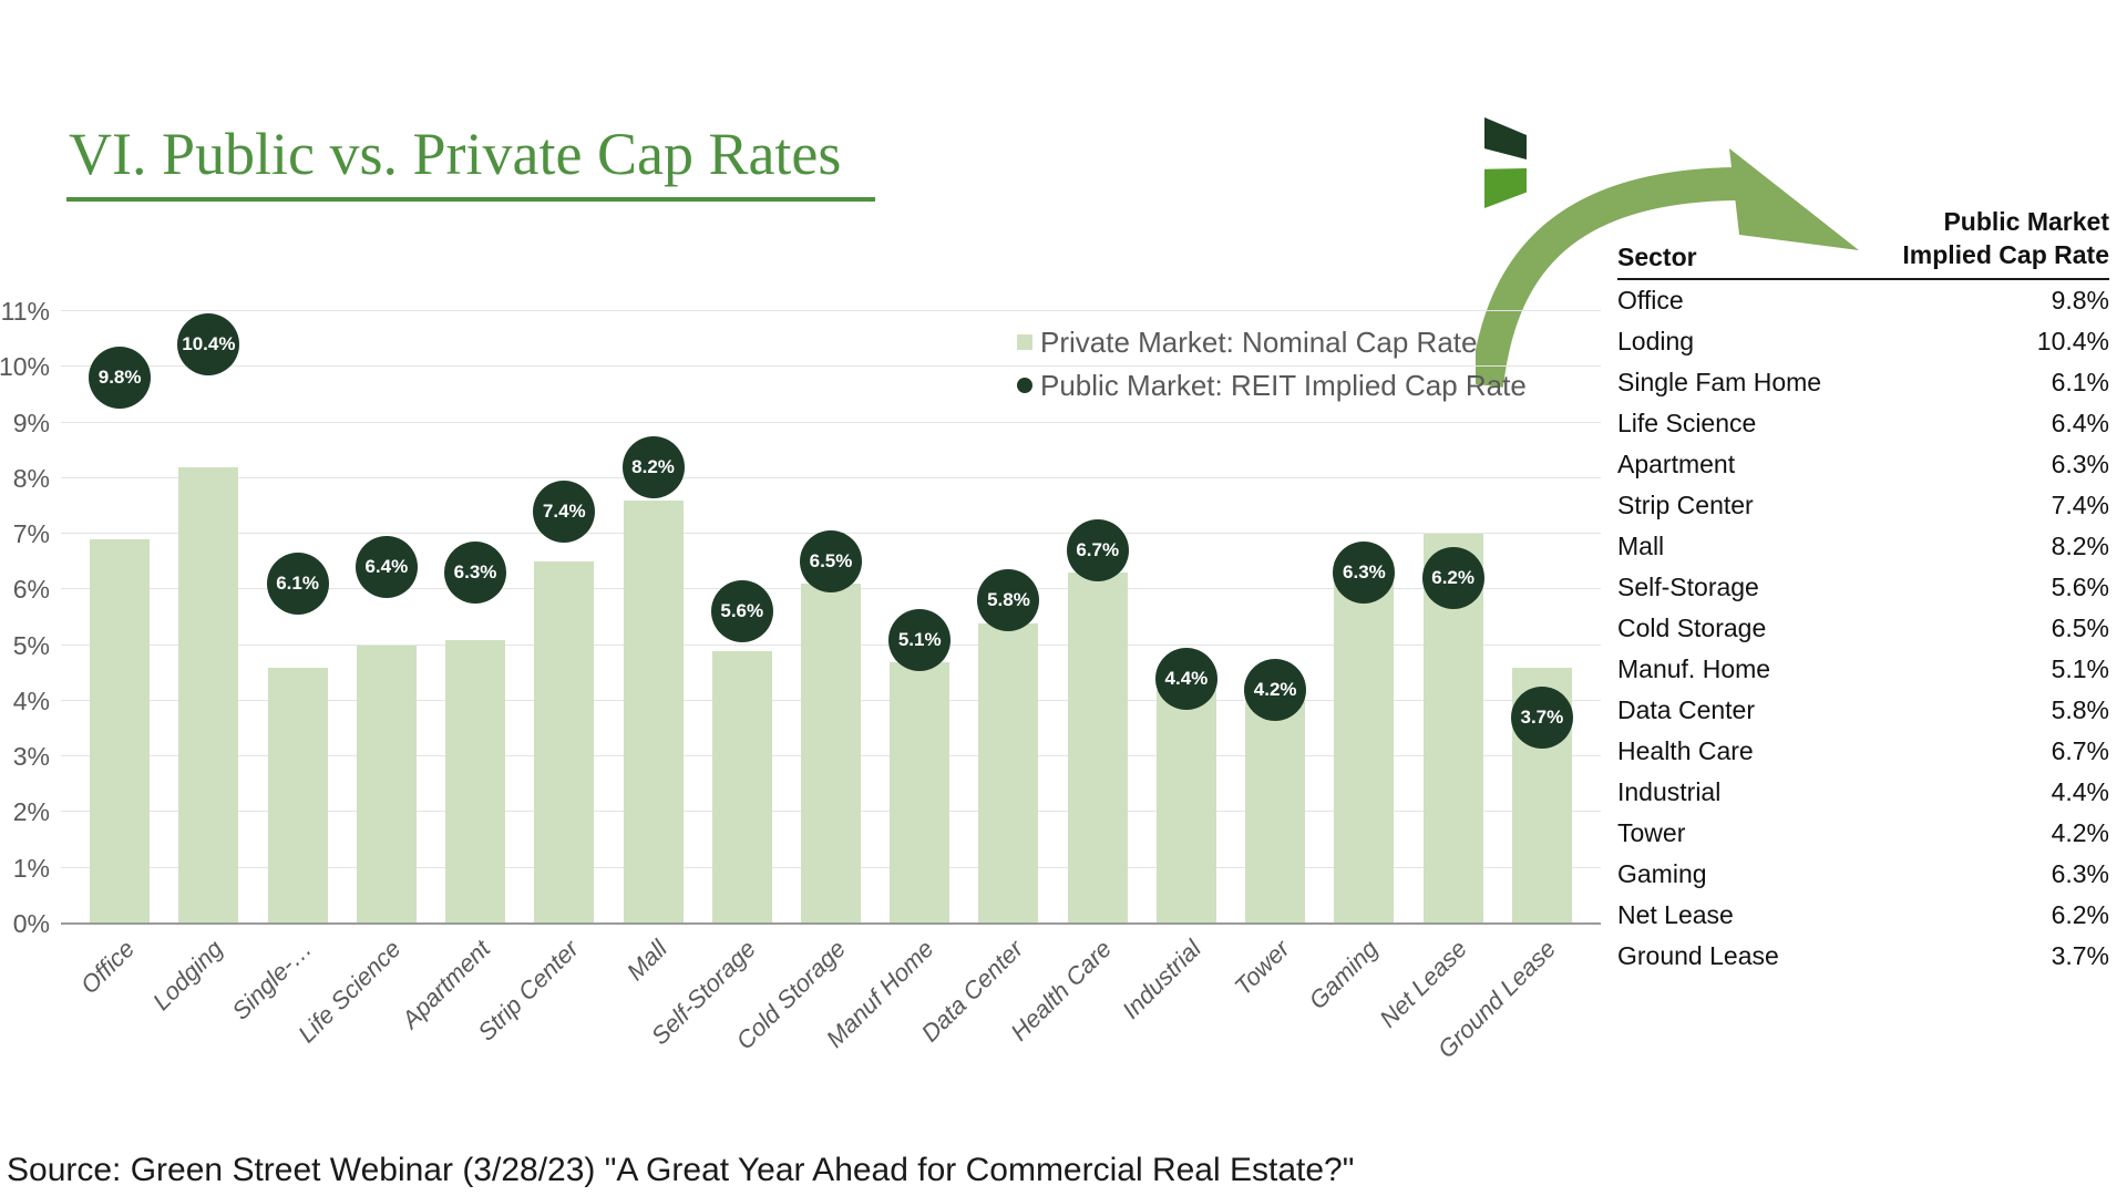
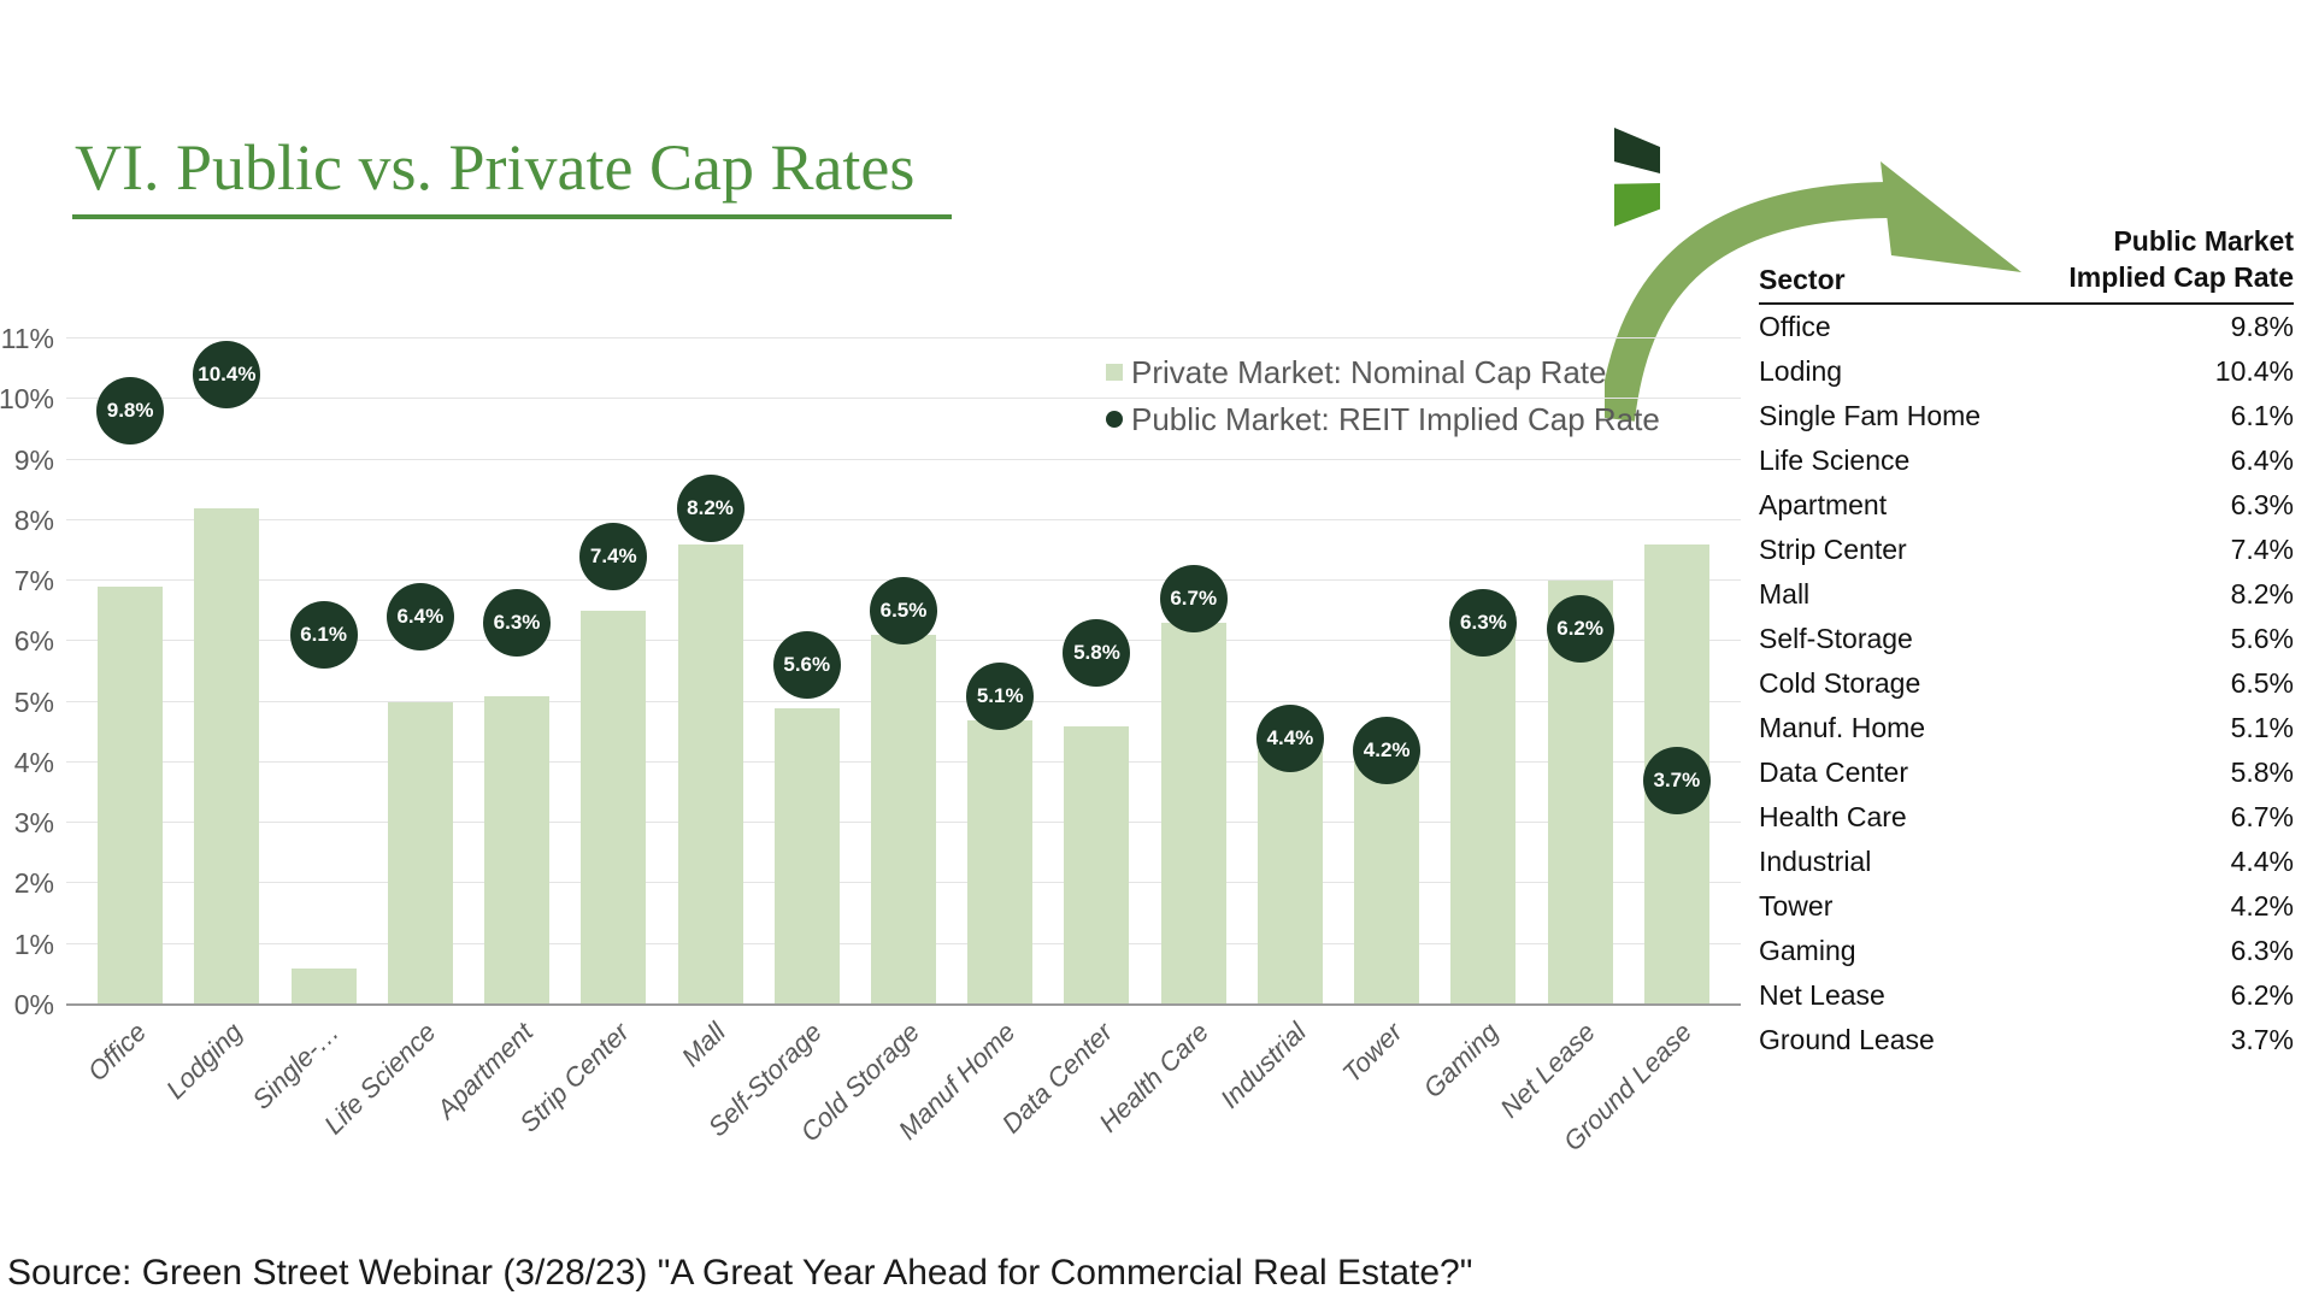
Private Market: Nominal Cap Rate/Single-…: 4.6% -> 0.6%
Private Market: Nominal Cap Rate/Data Center: 5.4% -> 4.6%
Private Market: Nominal Cap Rate/Ground Lease: 4.6% -> 7.6%
